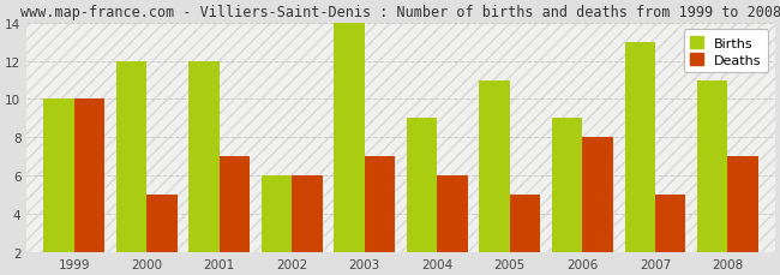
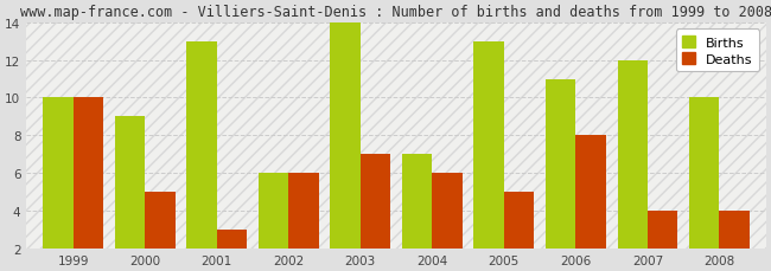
Births/2000: 12 -> 9
Births/2001: 12 -> 13
Deaths/2001: 7 -> 3
Births/2004: 9 -> 7
Births/2005: 11 -> 13
Births/2006: 9 -> 11
Births/2007: 13 -> 12
Deaths/2007: 5 -> 4
Births/2008: 11 -> 10
Deaths/2008: 7 -> 4
